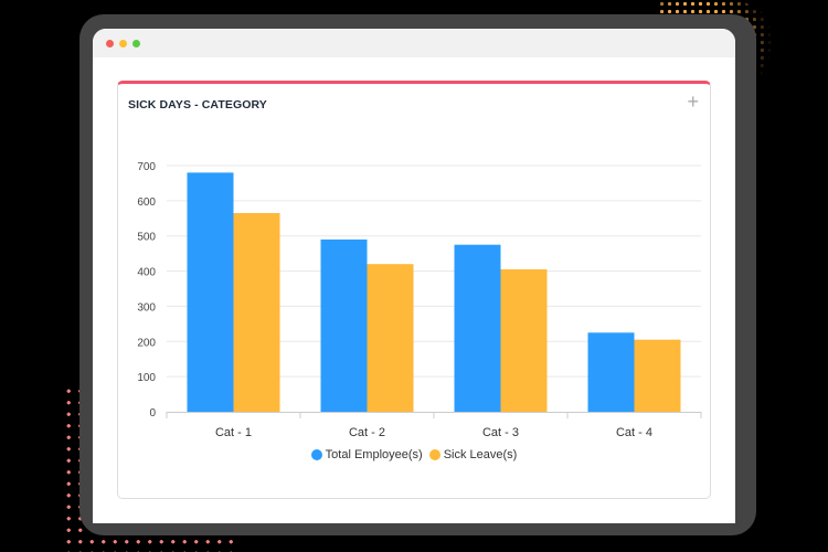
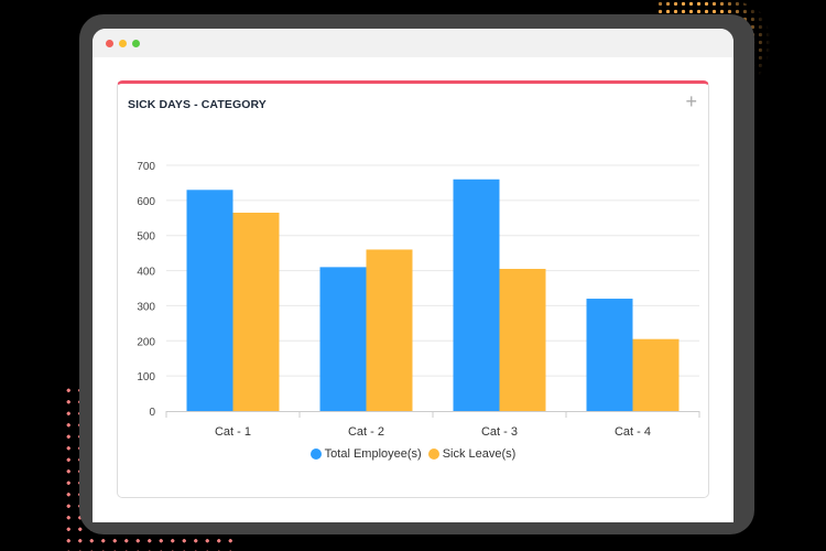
Total Employee(s)/Cat - 1: 680 -> 630
Total Employee(s)/Cat - 2: 490 -> 410
Sick Leave(s)/Cat - 2: 420 -> 460
Total Employee(s)/Cat - 3: 480 -> 660
Total Employee(s)/Cat - 4: 220 -> 320
